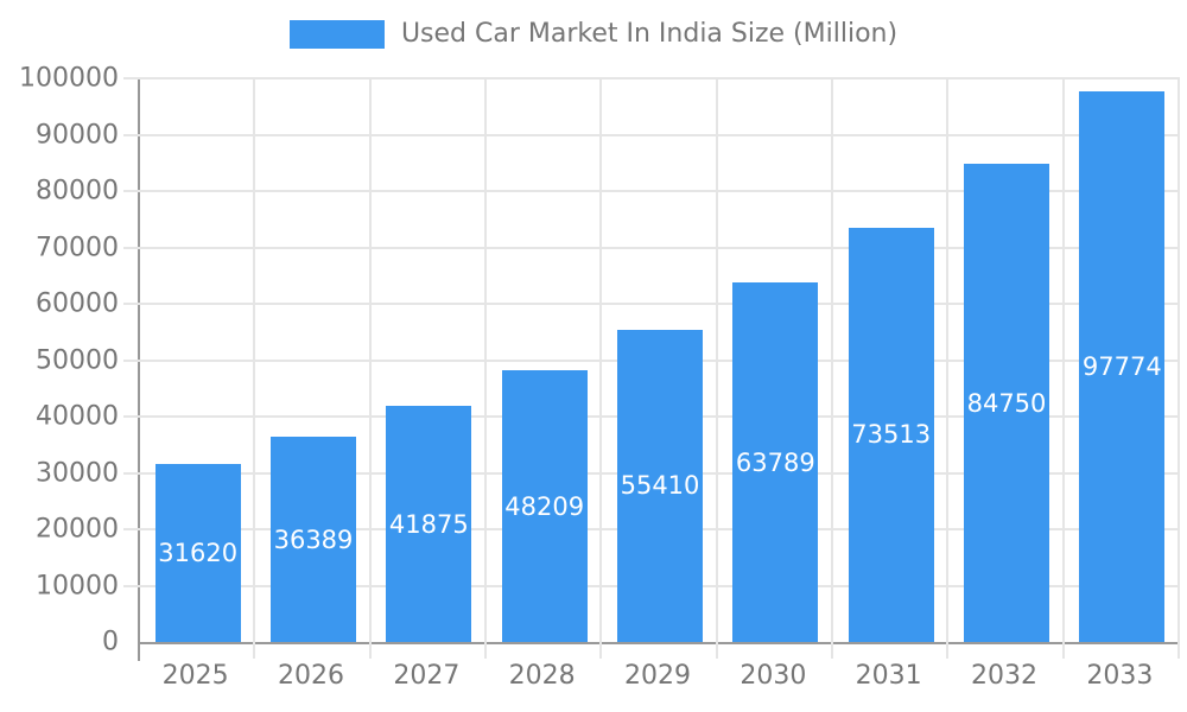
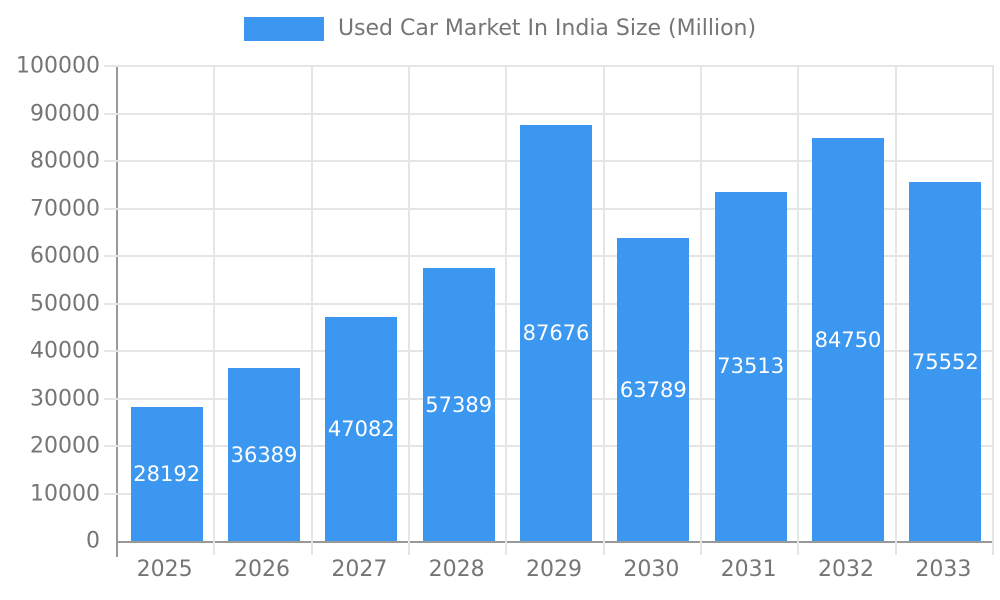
2025: 31620 -> 28192
2027: 41875 -> 47082
2028: 48209 -> 57389
2029: 55410 -> 87676
2033: 97774 -> 75552
